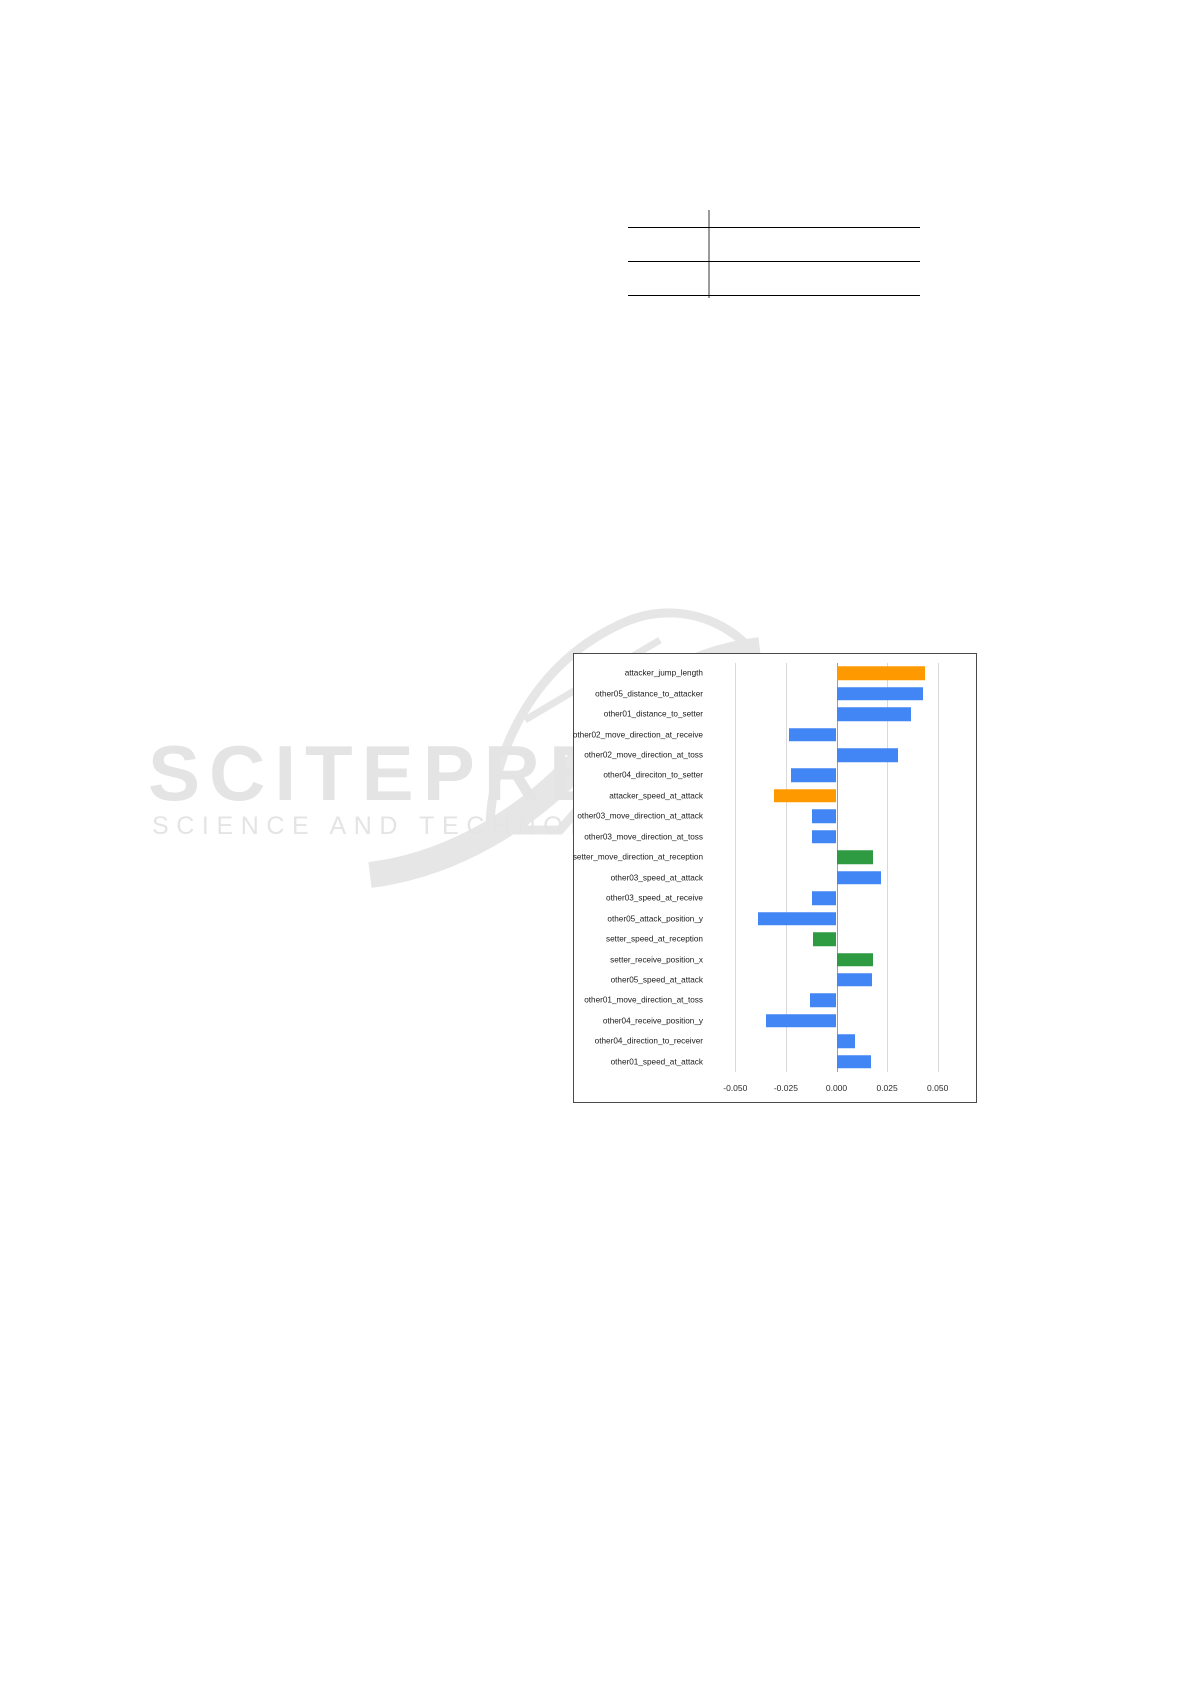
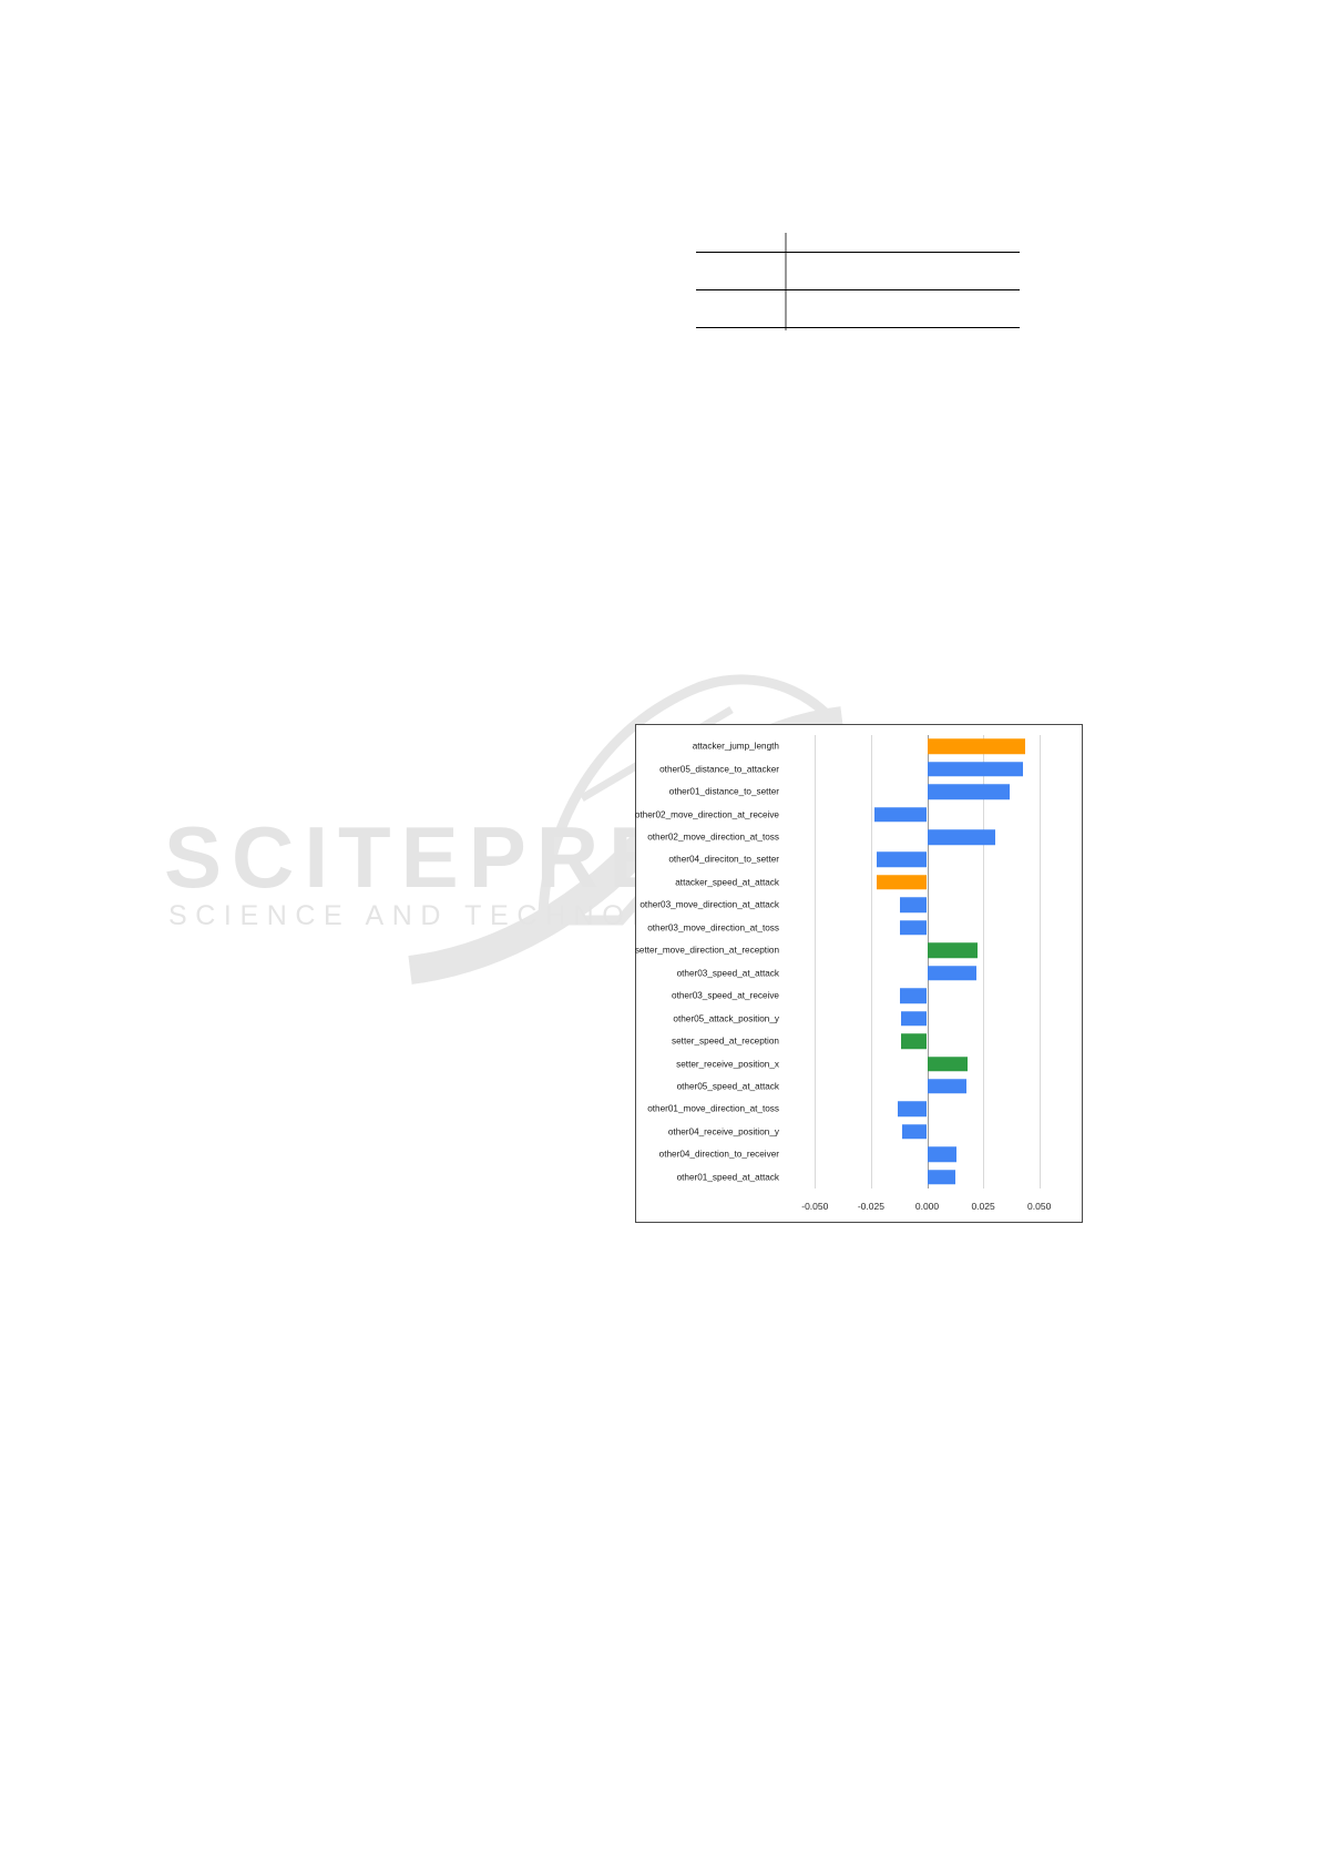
attacker_speed_at_attack: -0.031 -> -0.022
setter_move_direction_at_reception: 0.018 -> 0.022
other05_attack_position_y: -0.039 -> -0.012
other04_receive_position_y: -0.035 -> -0.011
other04_direction_to_receiver: 0.009 -> 0.013
other01_speed_at_attack: 0.017 -> 0.013
